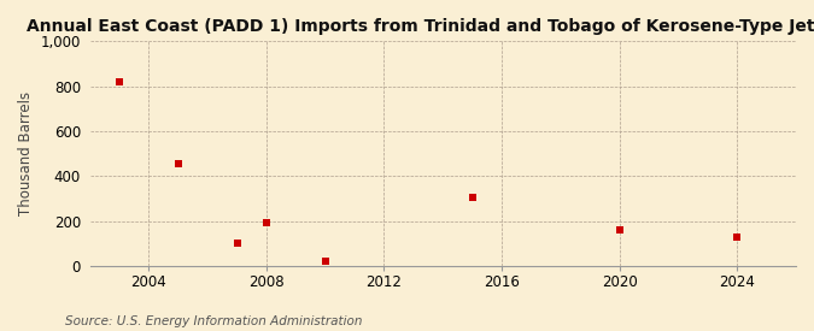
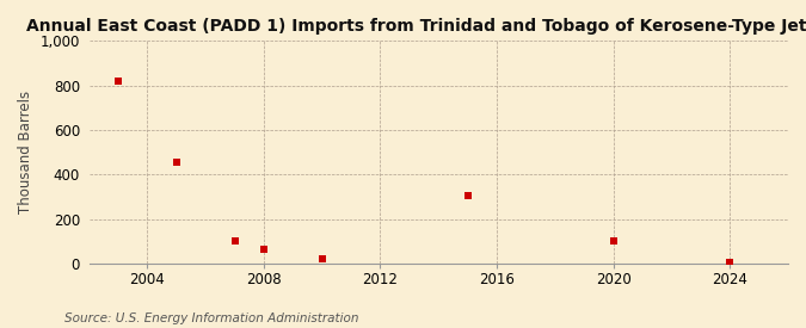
2008: 190 -> 60
2020: 160 -> 100
2024: 130 -> 0
